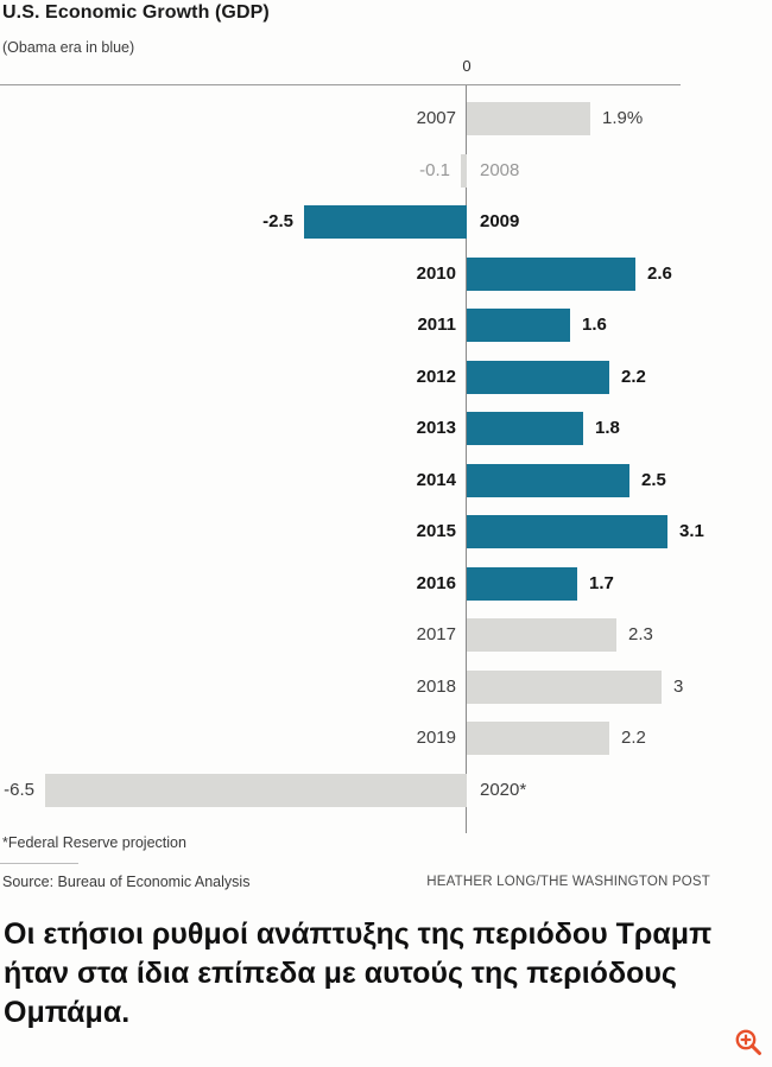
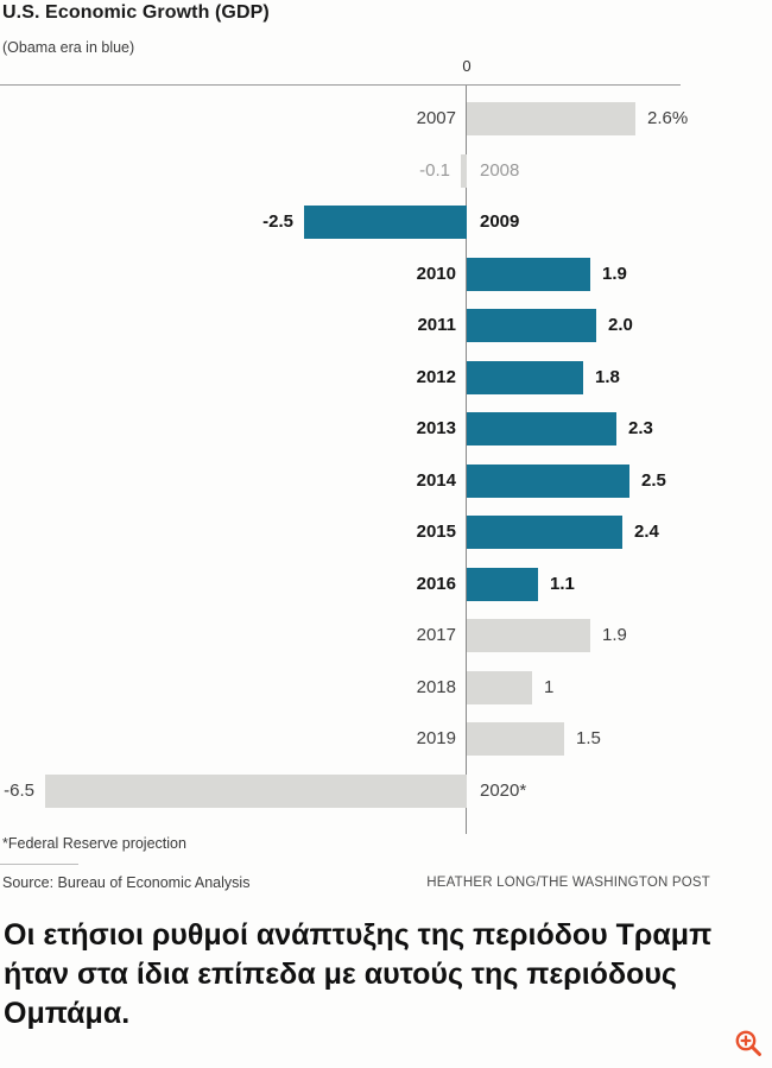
2007: 1.9% -> 2.6%
2010: 2.6 -> 1.9
2011: 1.6 -> 2.0
2012: 2.2 -> 1.8
2013: 1.8 -> 2.3
2015: 3.1 -> 2.4
2016: 1.7 -> 1.1
2017: 2.3 -> 1.9
2018: 3 -> 1
2019: 2.2 -> 1.5
